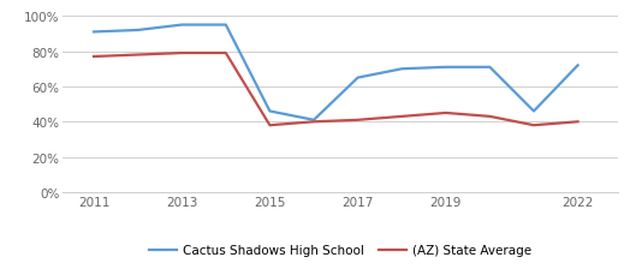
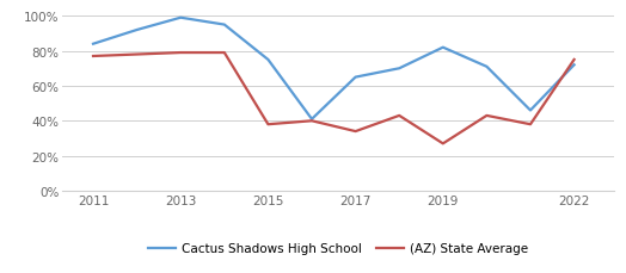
Cactus Shadows High School/2011: 91% -> 84%
Cactus Shadows High School/2013: 95% -> 99%
Cactus Shadows High School/2015: 46% -> 75%
(AZ) State Average/2017: 41% -> 34%
Cactus Shadows High School/2019: 71% -> 82%
(AZ) State Average/2019: 45% -> 27%
(AZ) State Average/2022: 40% -> 75%
